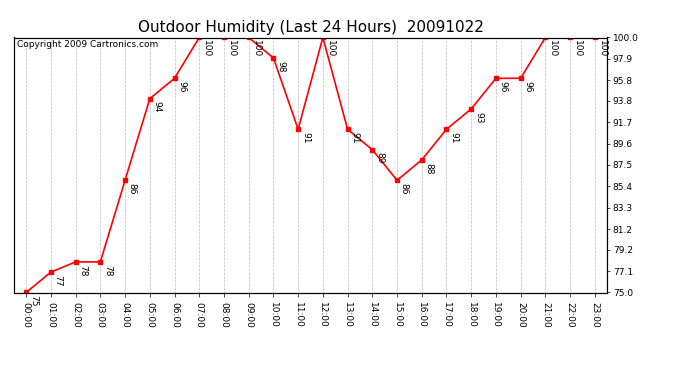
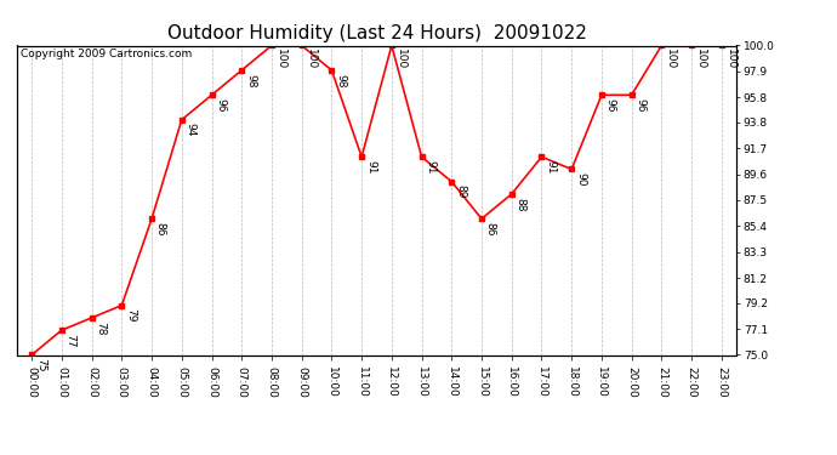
03:00: 78 -> 79
07:00: 100 -> 98
18:00: 93 -> 90
